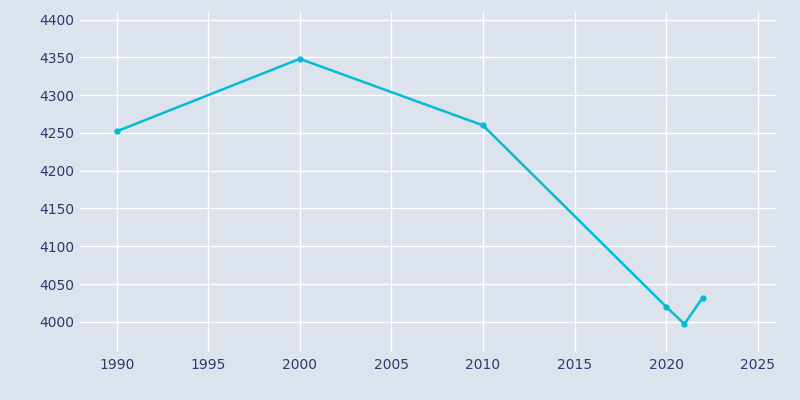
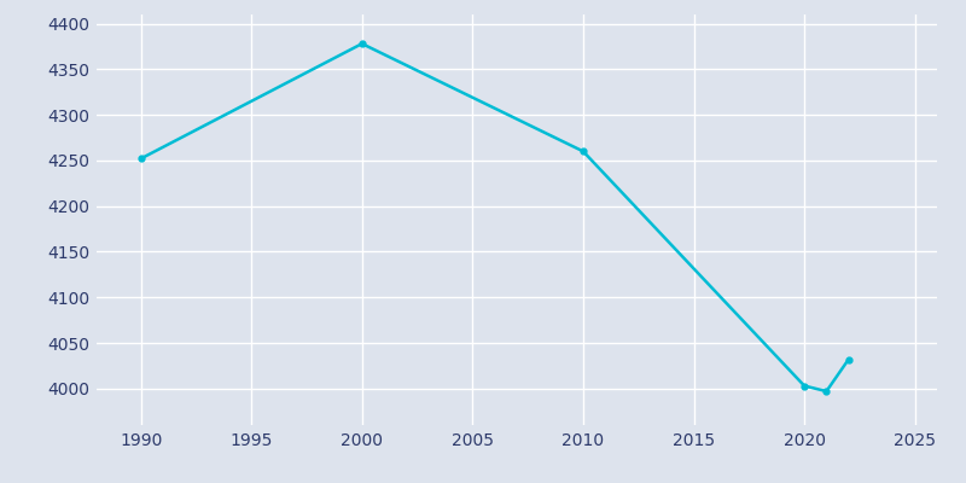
2000: 4348 -> 4378
2020: 4020 -> 4003
